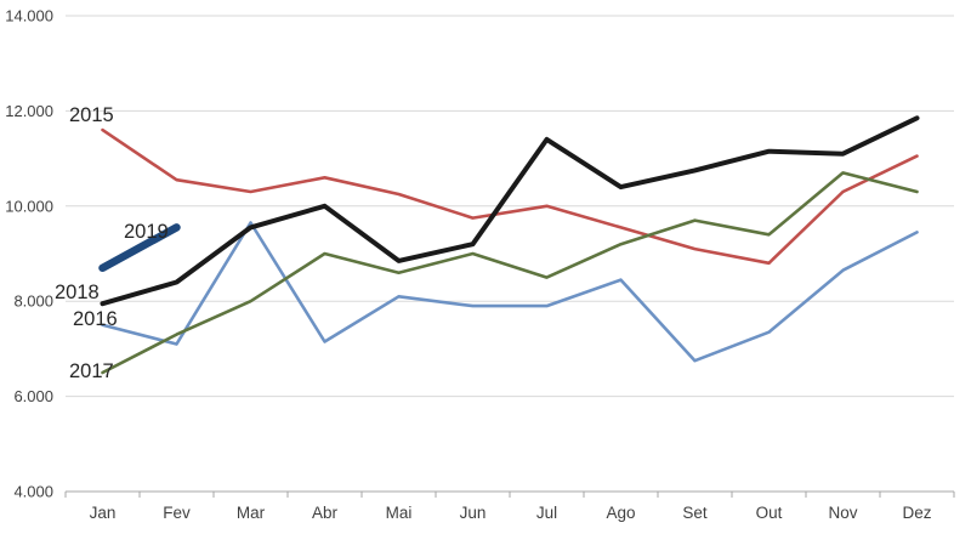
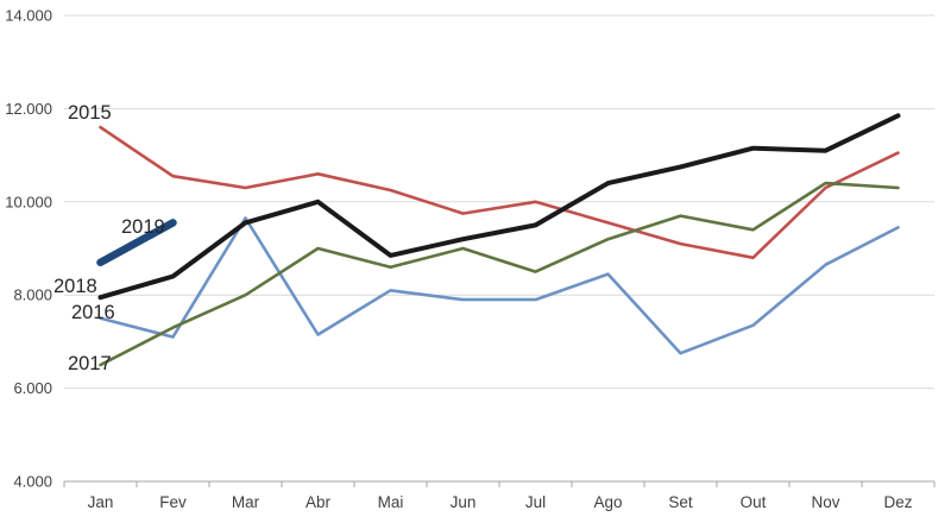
2018/Jul: 11400 -> 9500
2017/Nov: 10700 -> 10400
